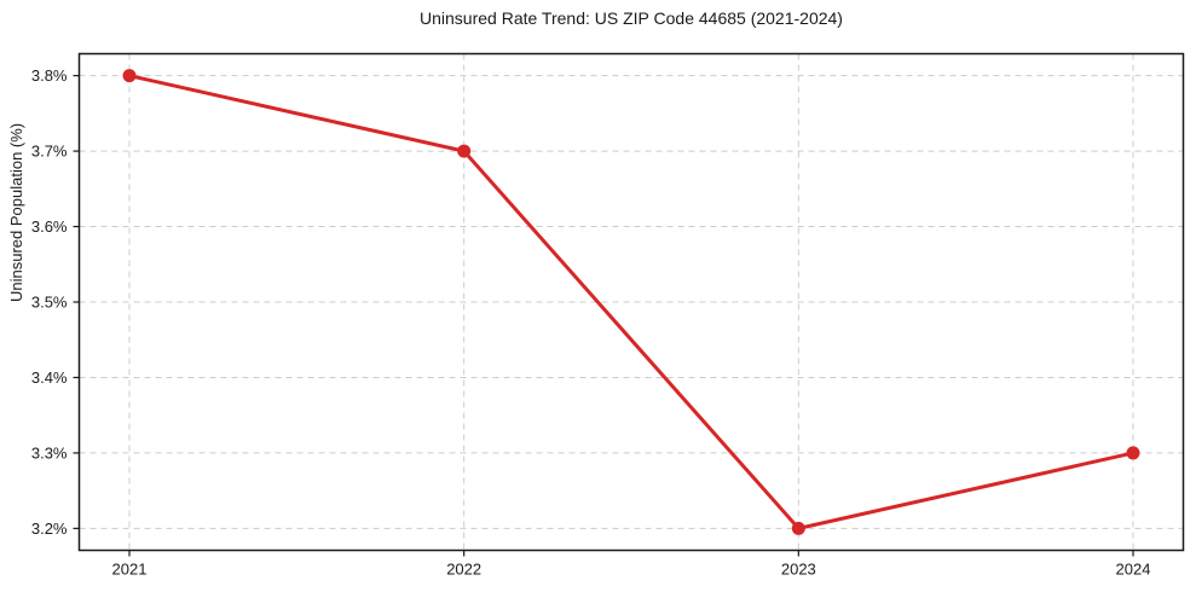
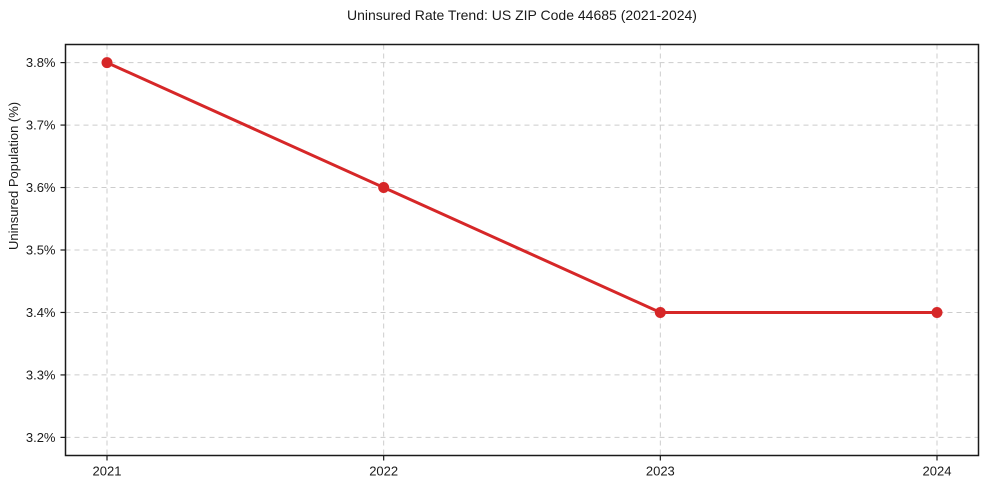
2022: 3.7% -> 3.6%
2023: 3.2% -> 3.4%
2024: 3.3% -> 3.4%
